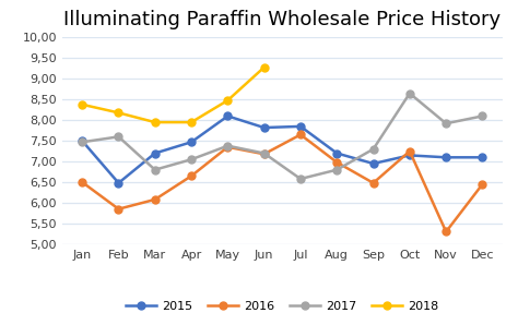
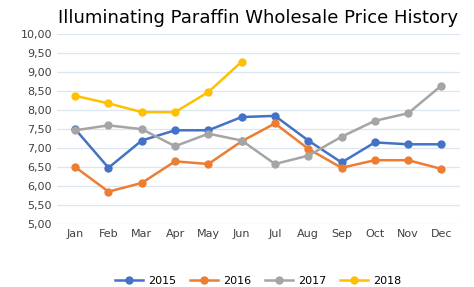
2017/Mar: 6,80 -> 7,50
2015/May: 8,10 -> 7,47
2016/May: 7,35 -> 6,58
2015/Sep: 6,95 -> 6,62
2016/Oct: 7,25 -> 6,68
2017/Oct: 8,65 -> 7,72
2016/Nov: 5,30 -> 6,68
2017/Dec: 8,10 -> 8,65
